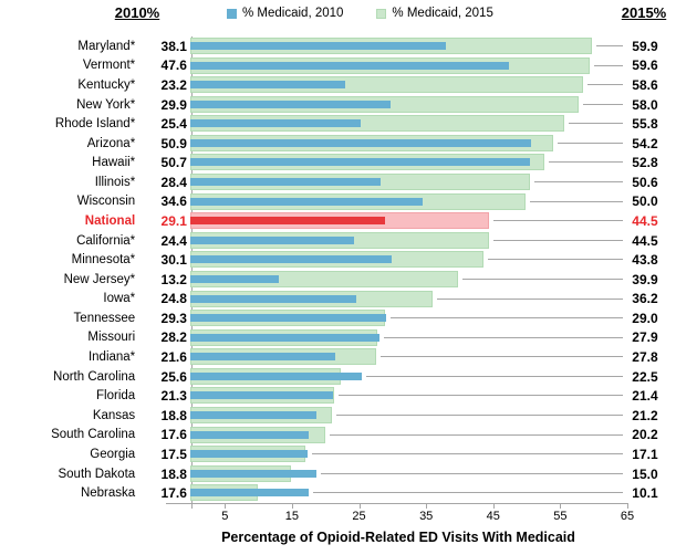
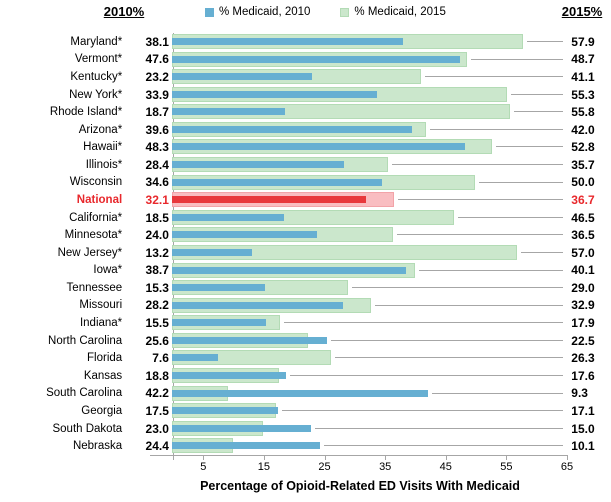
% Medicaid, 2015/Maryland*: 59.9 -> 57.9
% Medicaid, 2015/Vermont*: 59.6 -> 48.7
% Medicaid, 2015/Kentucky*: 58.6 -> 41.1
% Medicaid, 2010/New York*: 29.9 -> 33.9
% Medicaid, 2015/New York*: 58.0 -> 55.3
% Medicaid, 2010/Rhode Island*: 25.4 -> 18.7
% Medicaid, 2010/Arizona*: 50.9 -> 39.6
% Medicaid, 2015/Arizona*: 54.2 -> 42.0
% Medicaid, 2010/Hawaii*: 50.7 -> 48.3
% Medicaid, 2015/Illinois*: 50.6 -> 35.7
% Medicaid, 2010/National: 29.1 -> 32.1
% Medicaid, 2015/National: 44.5 -> 36.7
% Medicaid, 2010/California*: 24.4 -> 18.5
% Medicaid, 2015/California*: 44.5 -> 46.5
% Medicaid, 2010/Minnesota*: 30.1 -> 24.0
% Medicaid, 2015/Minnesota*: 43.8 -> 36.5
% Medicaid, 2015/New Jersey*: 39.9 -> 57.0
% Medicaid, 2010/Iowa*: 24.8 -> 38.7
% Medicaid, 2015/Iowa*: 36.2 -> 40.1
% Medicaid, 2010/Tennessee: 29.3 -> 15.3
% Medicaid, 2015/Missouri: 27.9 -> 32.9
% Medicaid, 2010/Indiana*: 21.6 -> 15.5
% Medicaid, 2015/Indiana*: 27.8 -> 17.9
% Medicaid, 2010/Florida: 21.3 -> 7.6
% Medicaid, 2015/Florida: 21.4 -> 26.3
% Medicaid, 2015/Kansas: 21.2 -> 17.6
% Medicaid, 2010/South Carolina: 17.6 -> 42.2
% Medicaid, 2015/South Carolina: 20.2 -> 9.3
% Medicaid, 2010/South Dakota: 18.8 -> 23.0
% Medicaid, 2010/Nebraska: 17.6 -> 24.4
